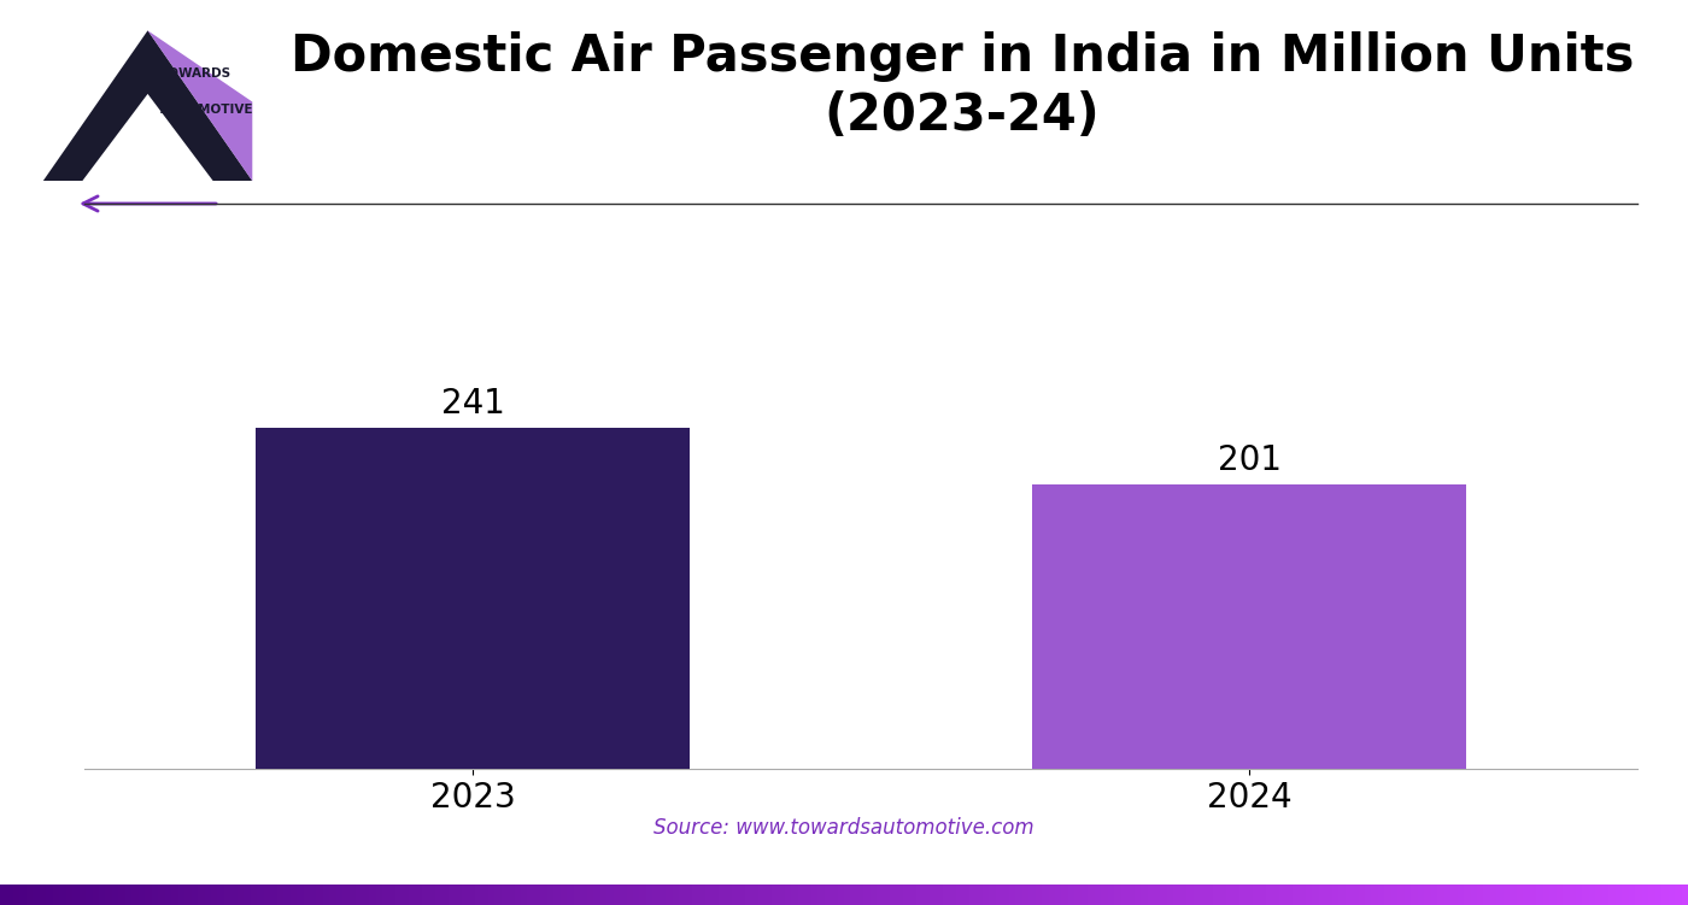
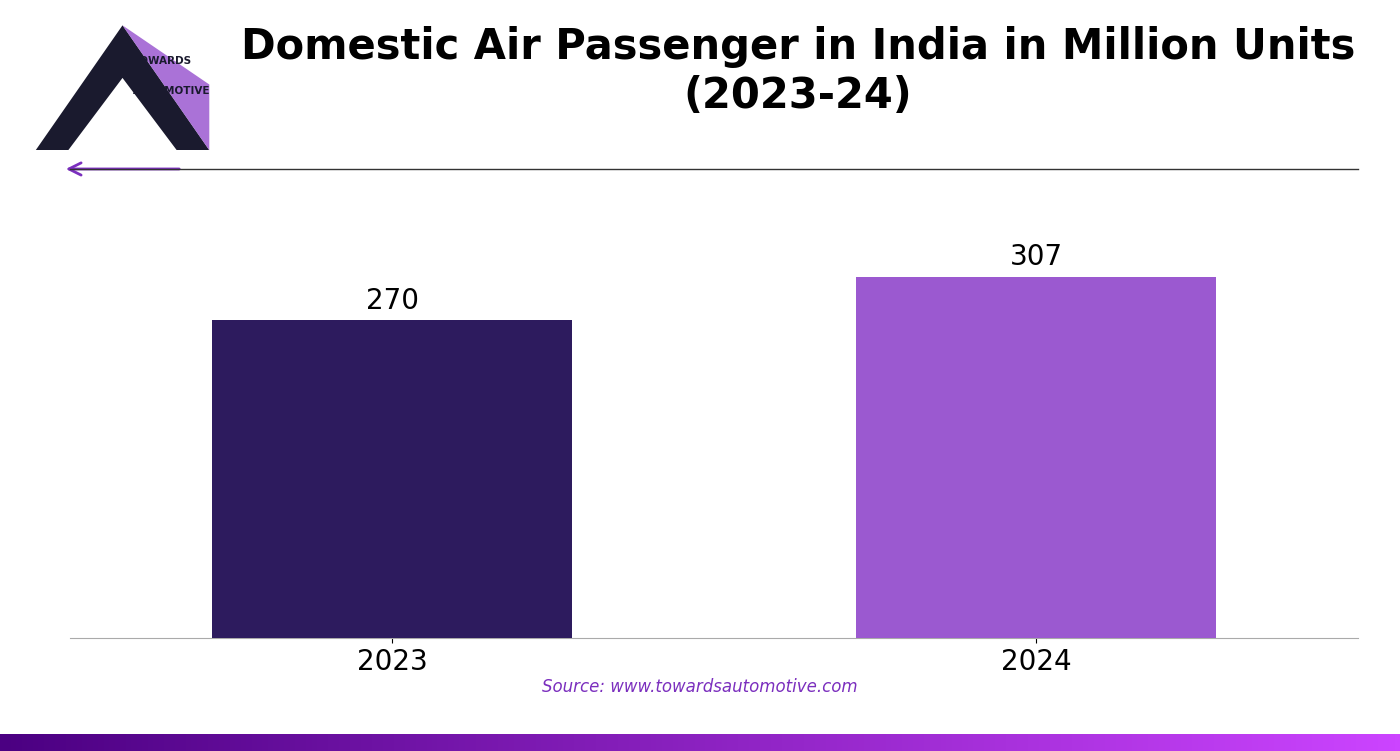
2023: 241 -> 270
2024: 201 -> 307
